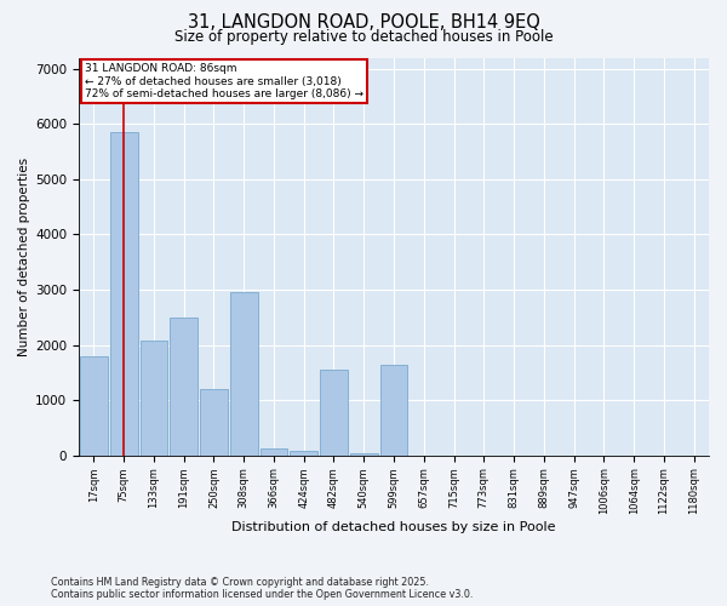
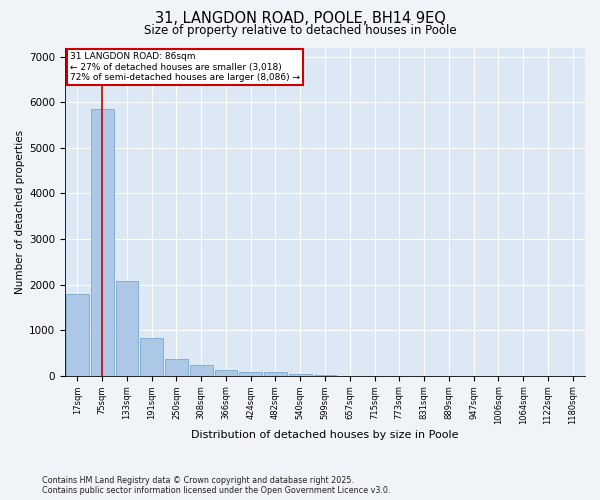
191sqm: 2500 -> 830
250sqm: 1200 -> 370
308sqm: 2950 -> 230
482sqm: 1550 -> 90
599sqm: 1650 -> 10
